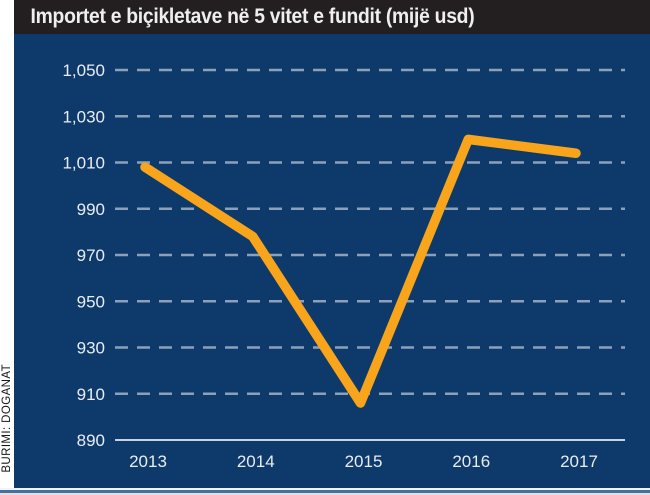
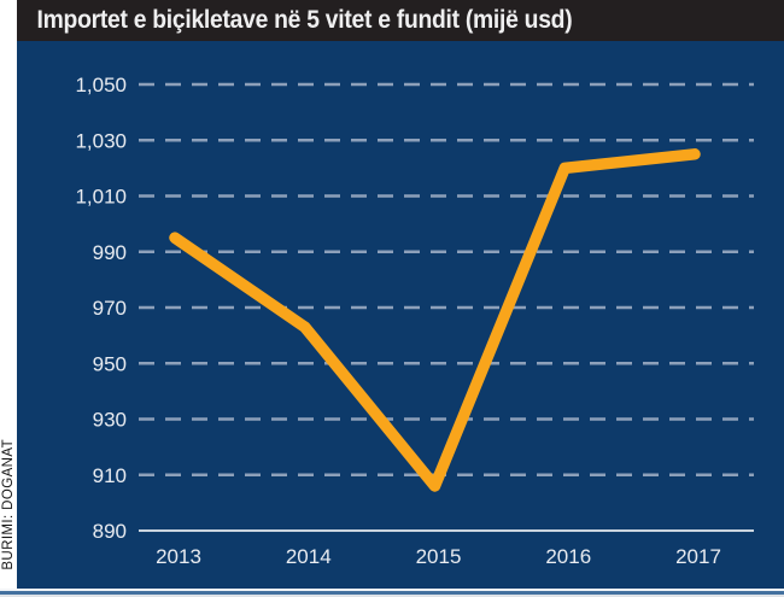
2013: 1008 -> 995
2014: 978 -> 963
2017: 1014 -> 1025
